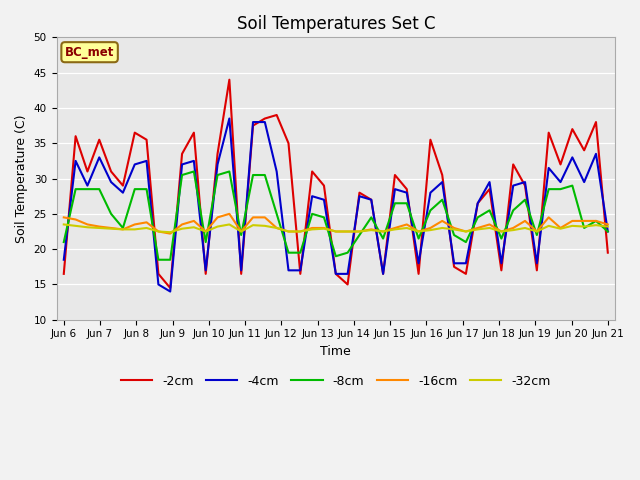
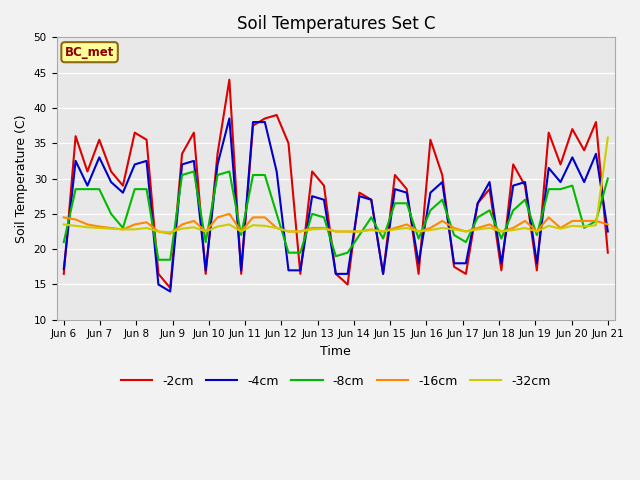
-4cm/Jun 6: 18.5 -> 17.2
-8cm/Jun 21: 22.5 -> 30.0
-32cm/Jun 21: 23.2 -> 35.8
